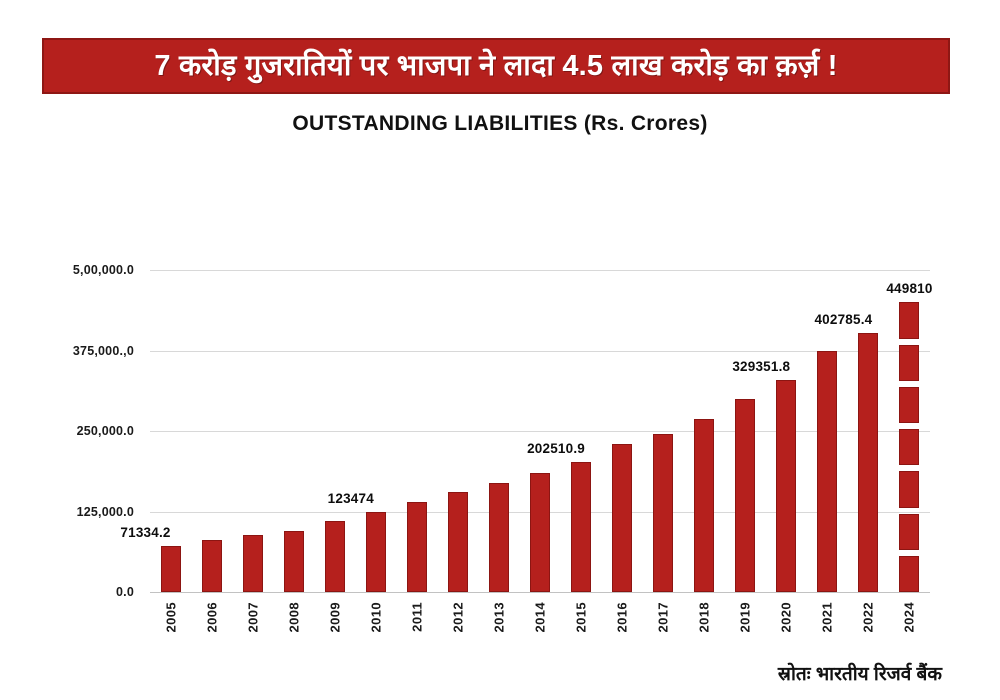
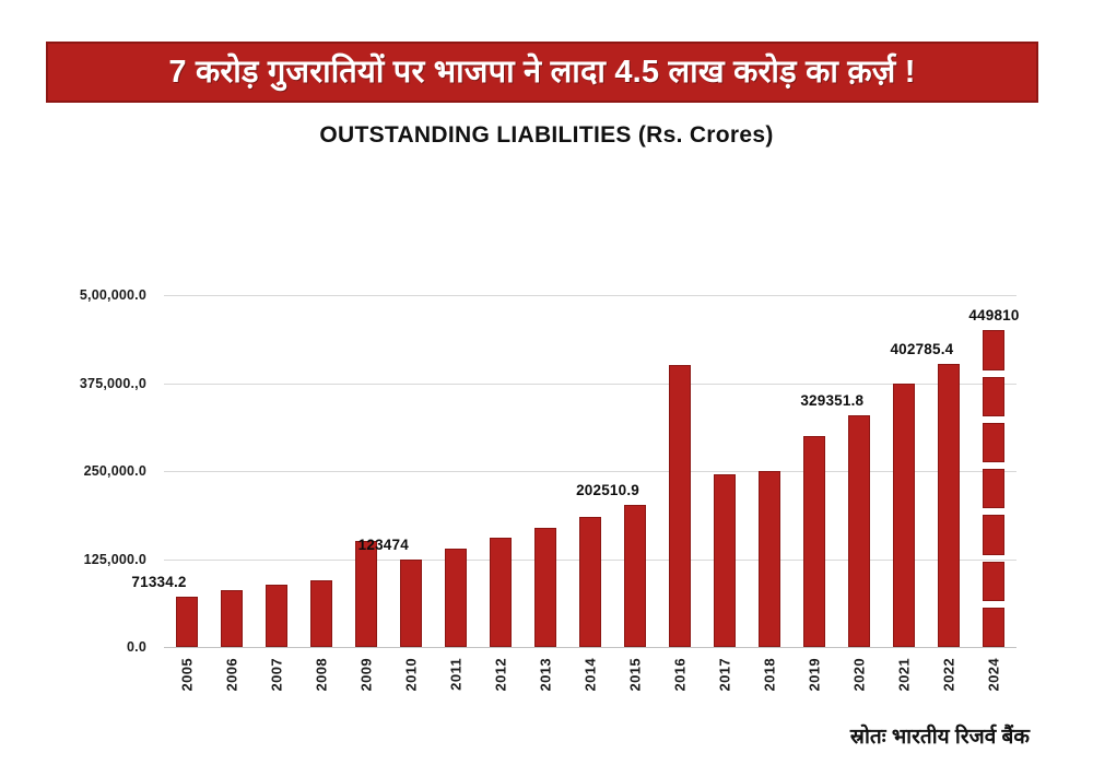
2009: 110000 -> 150000
2016: 230000 -> 400000
2018: 270000 -> 250000
